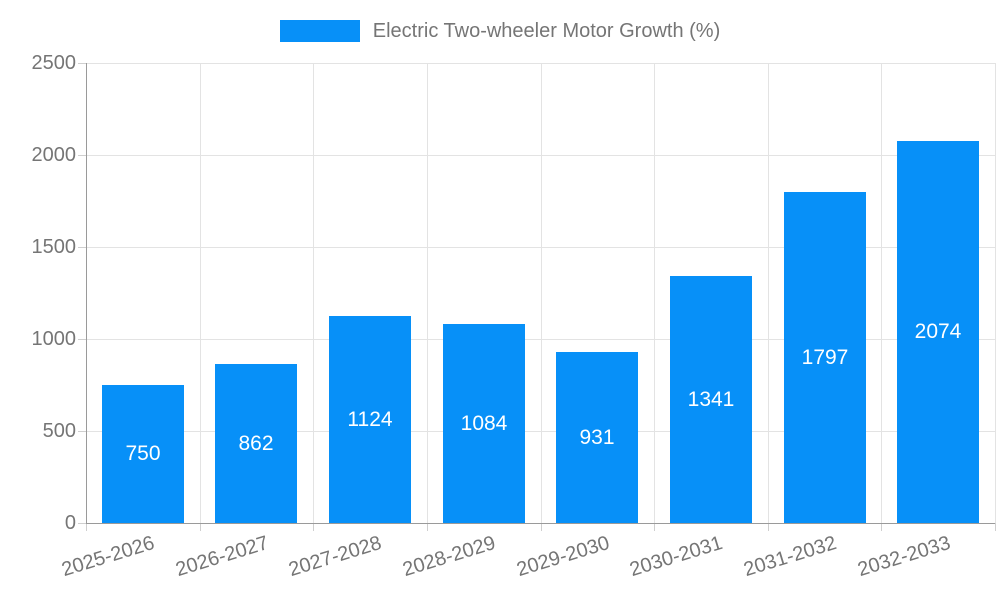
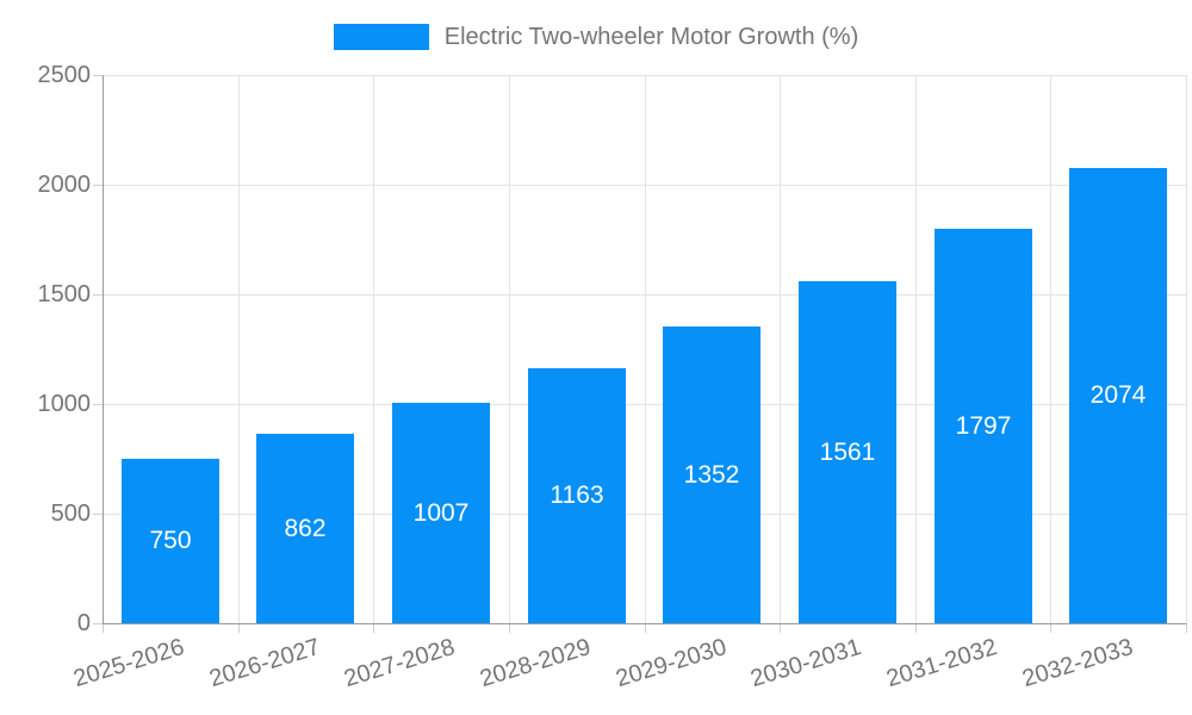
2027-2028: 1124 -> 1007
2028-2029: 1084 -> 1163
2029-2030: 931 -> 1352
2030-2031: 1341 -> 1561
